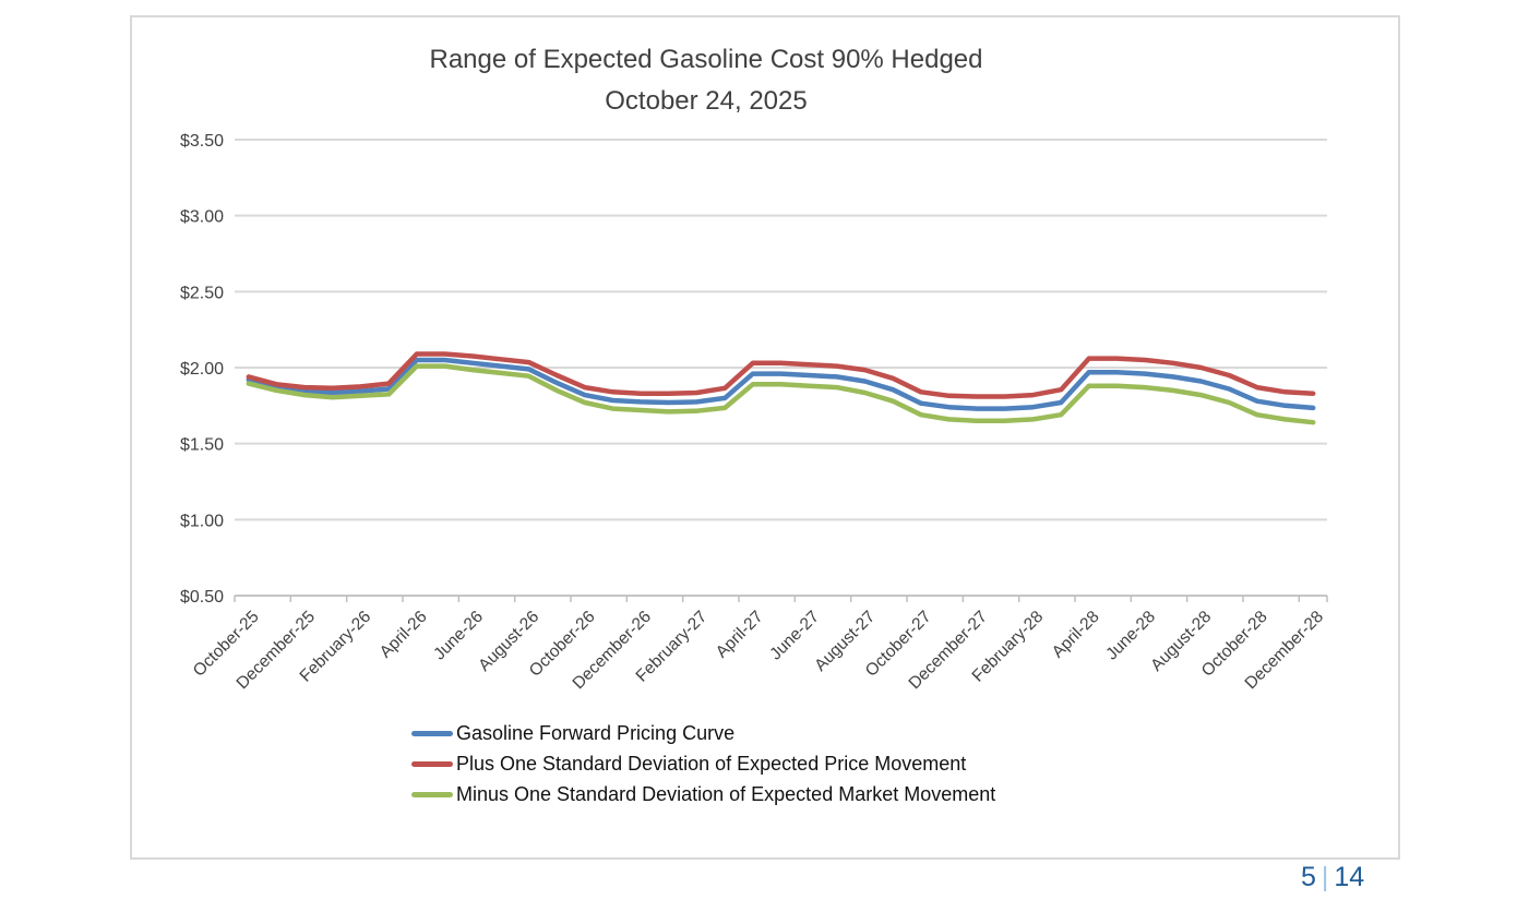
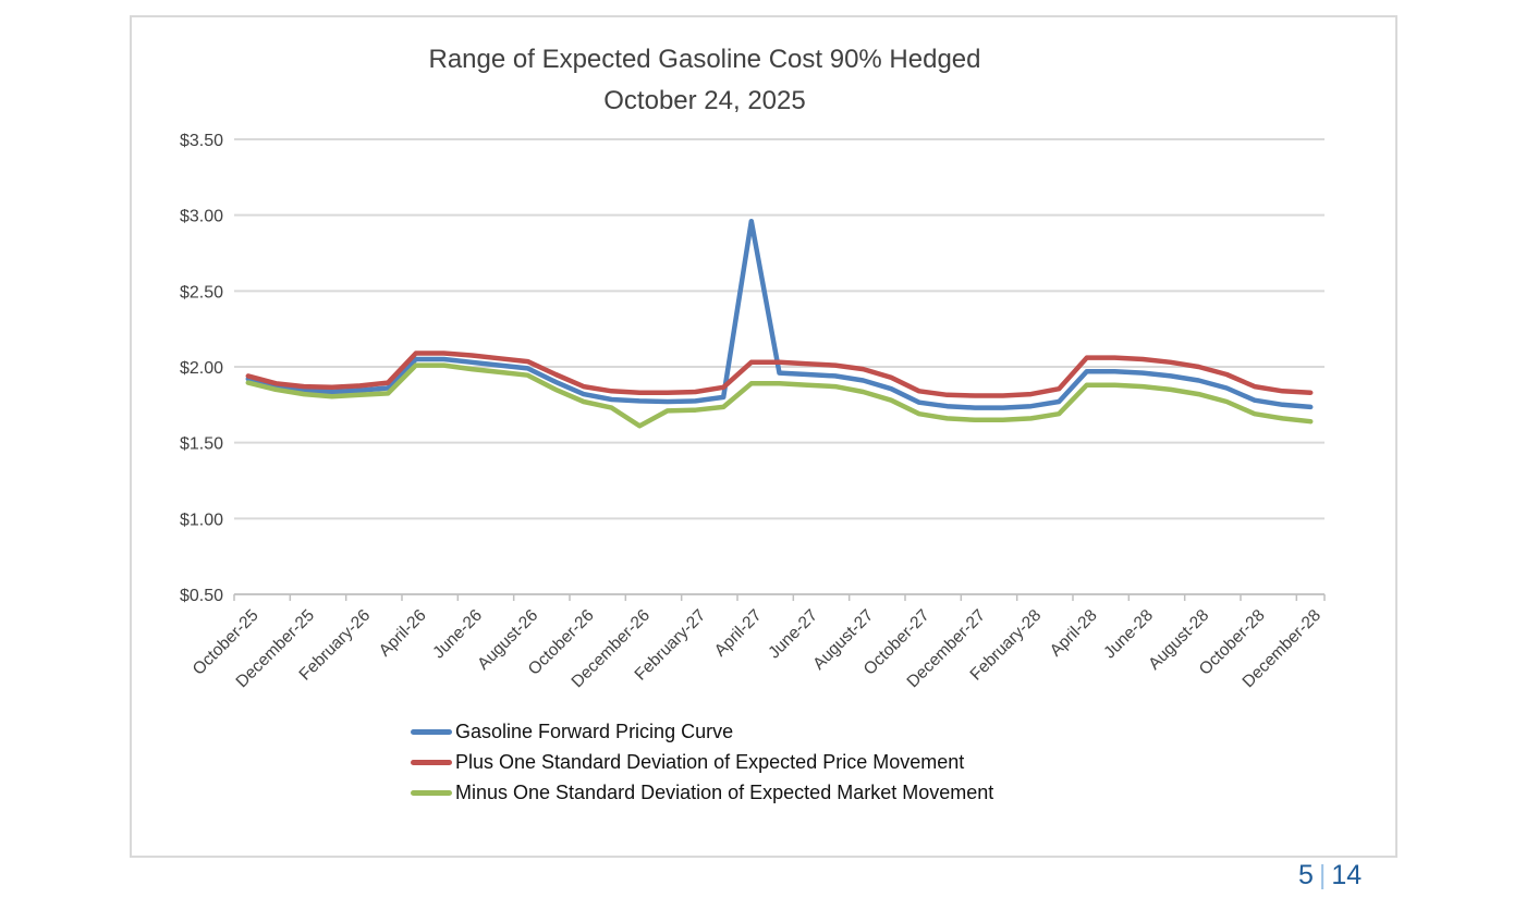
Minus One Standard Deviation of Expected Market Movement/December-26: $1.72 -> $1.61
Gasoline Forward Pricing Curve/April-27: $1.96 -> $2.96
